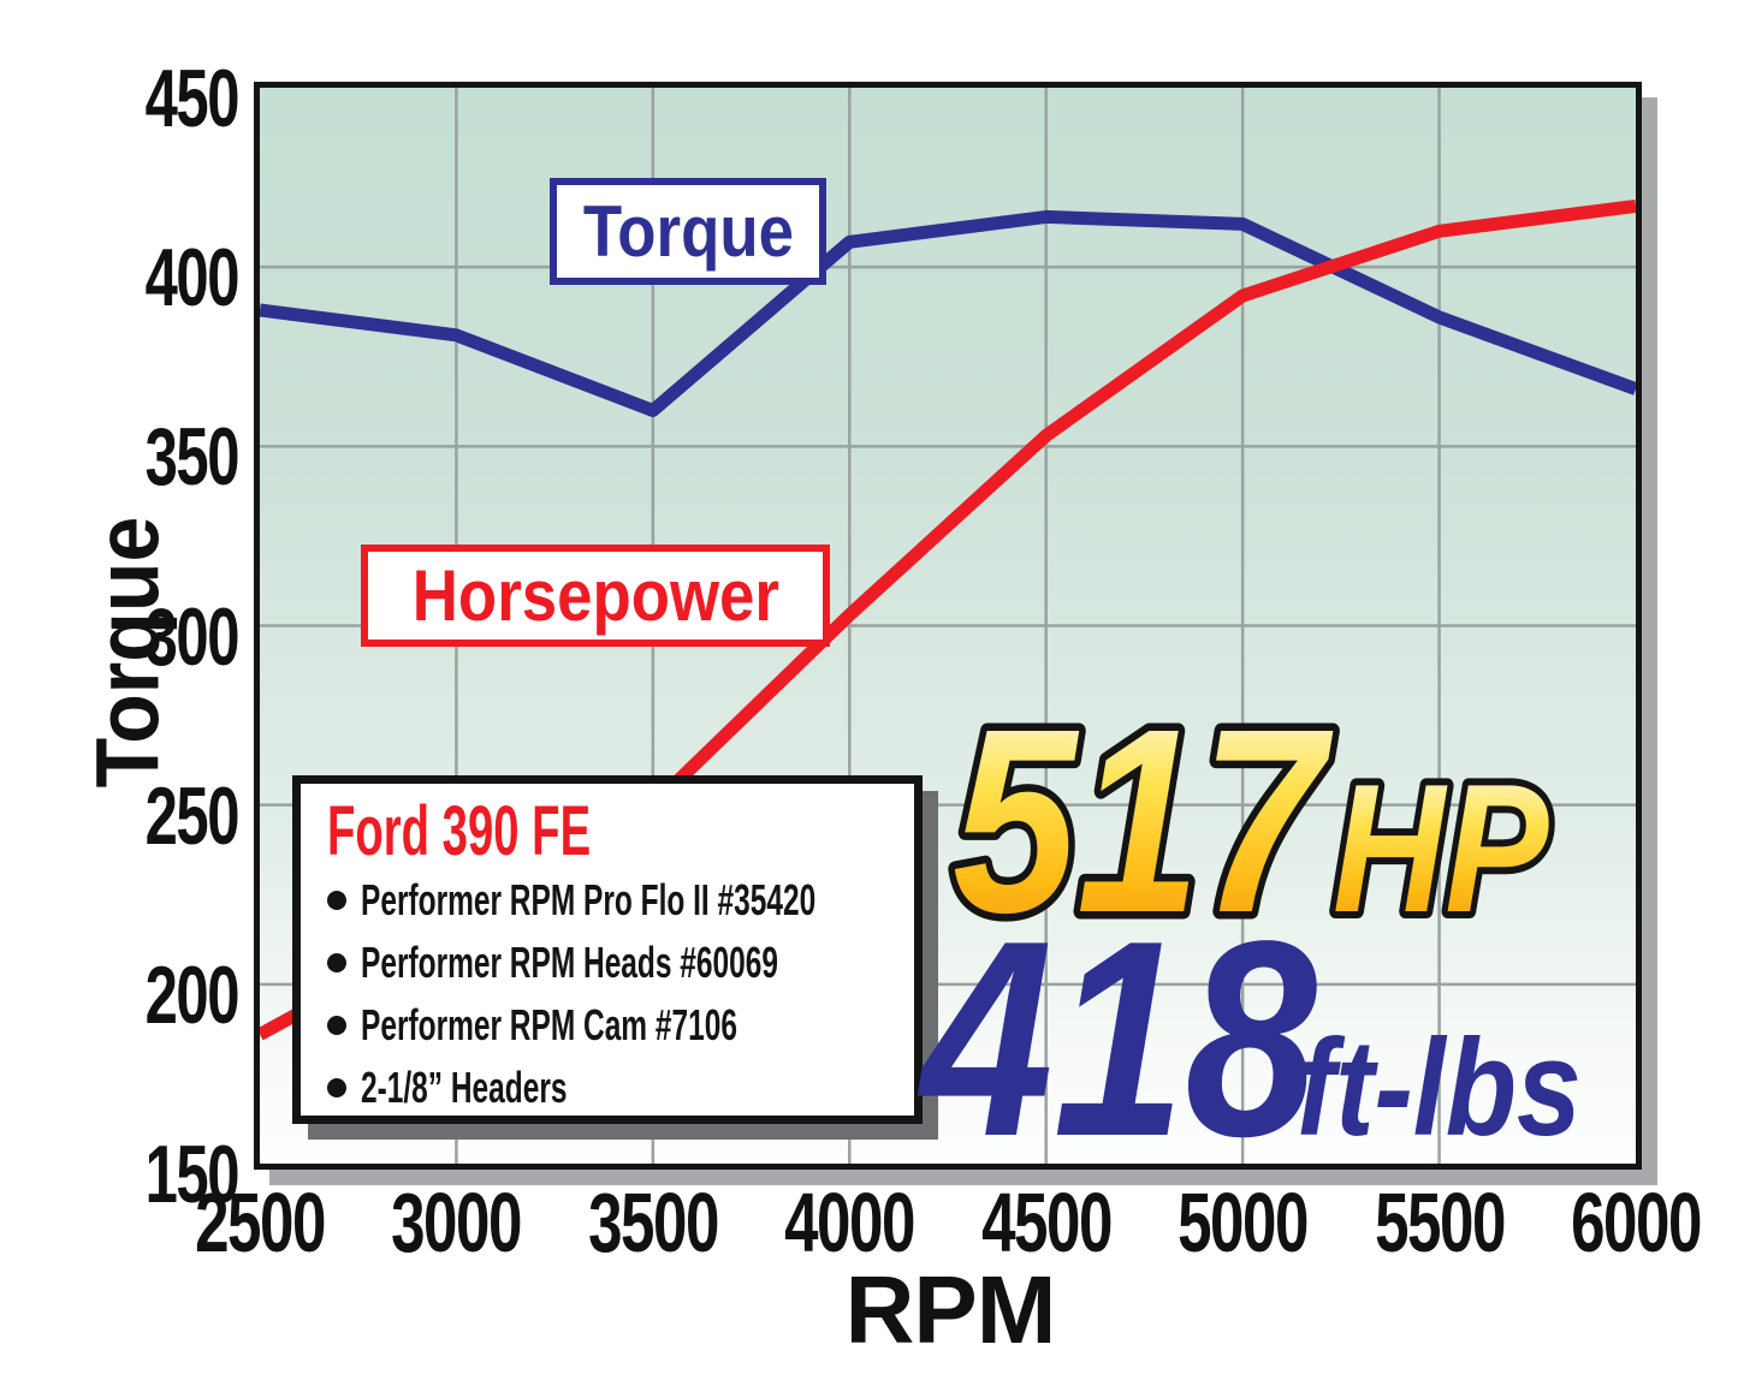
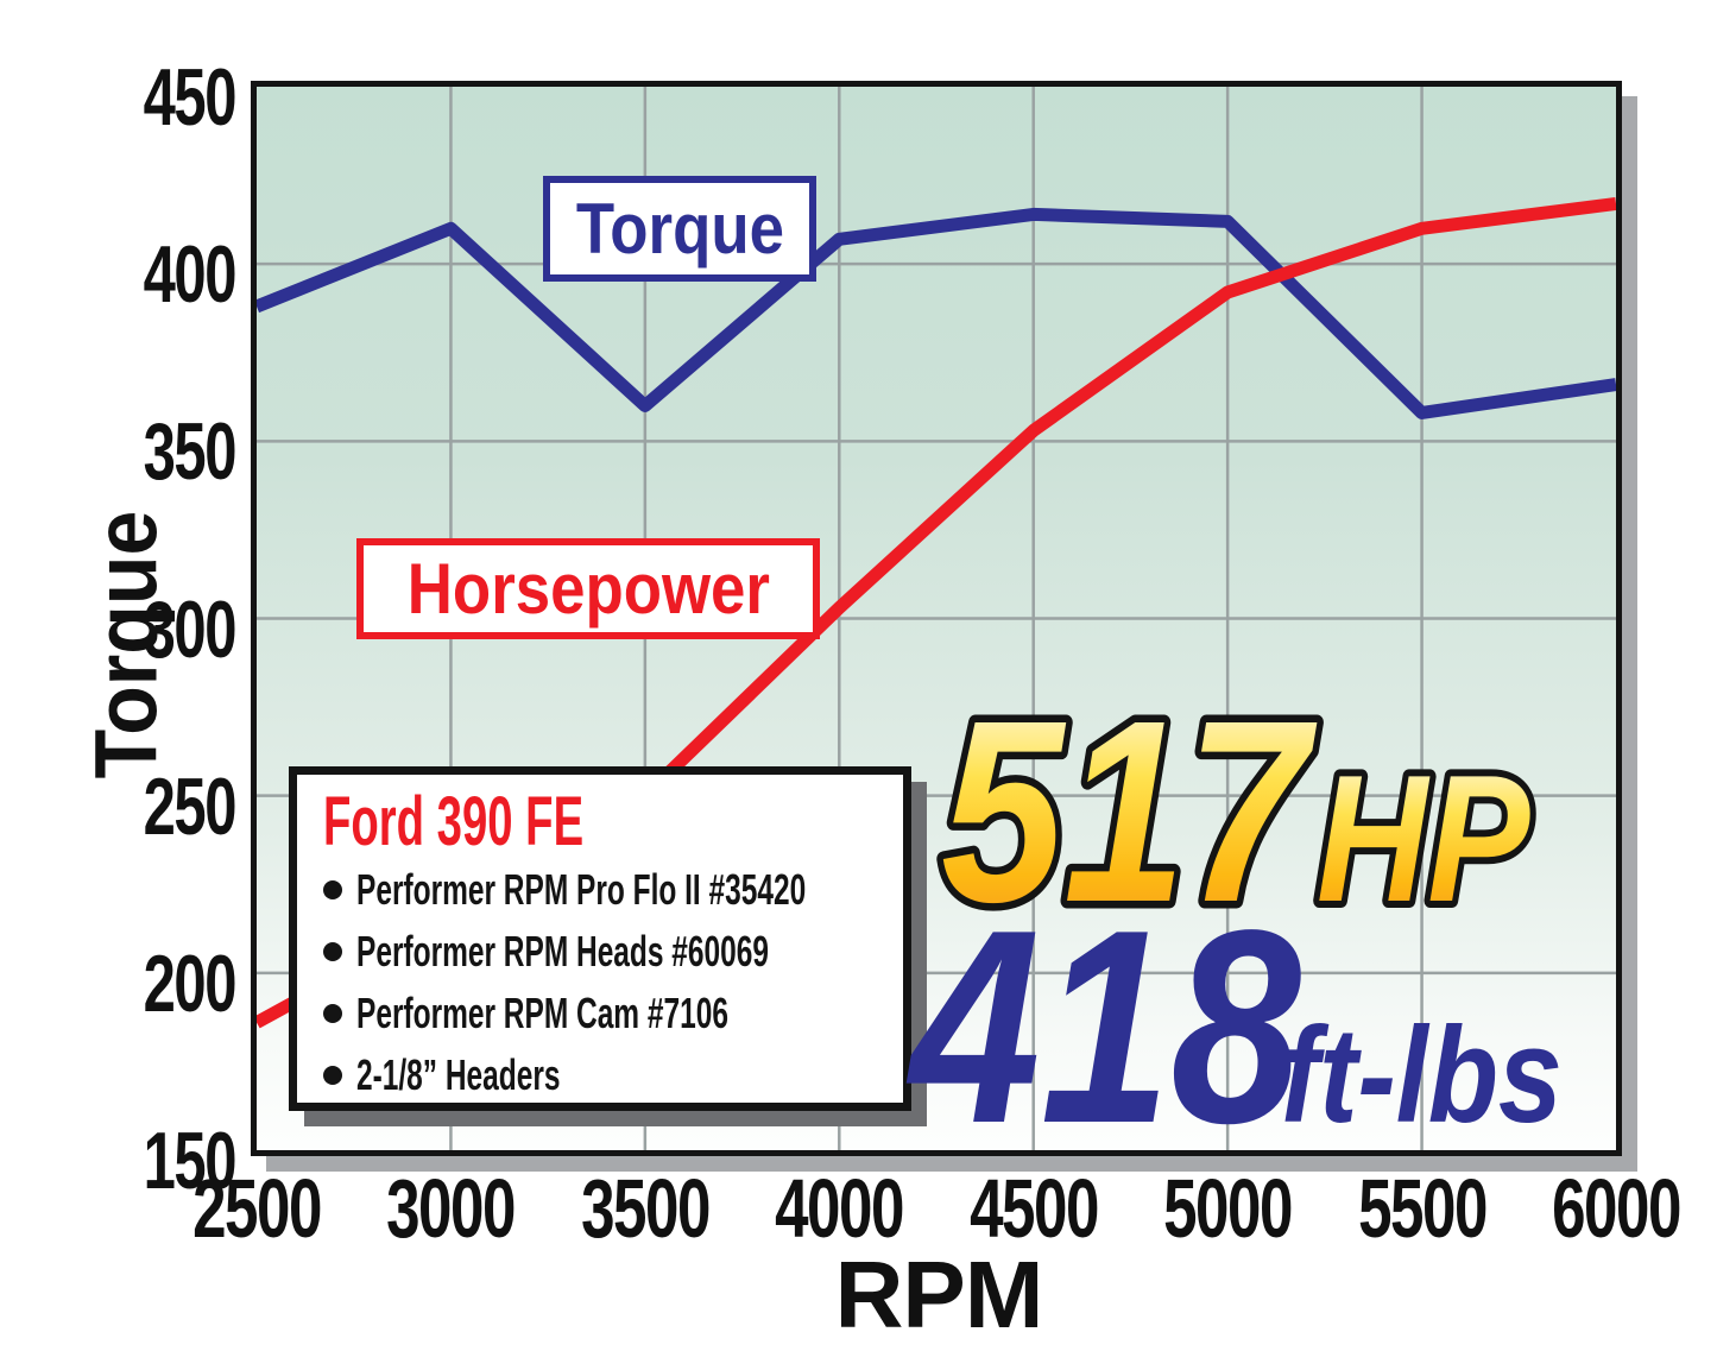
Torque/3000: 381 -> 410
Torque/5500: 386 -> 358
